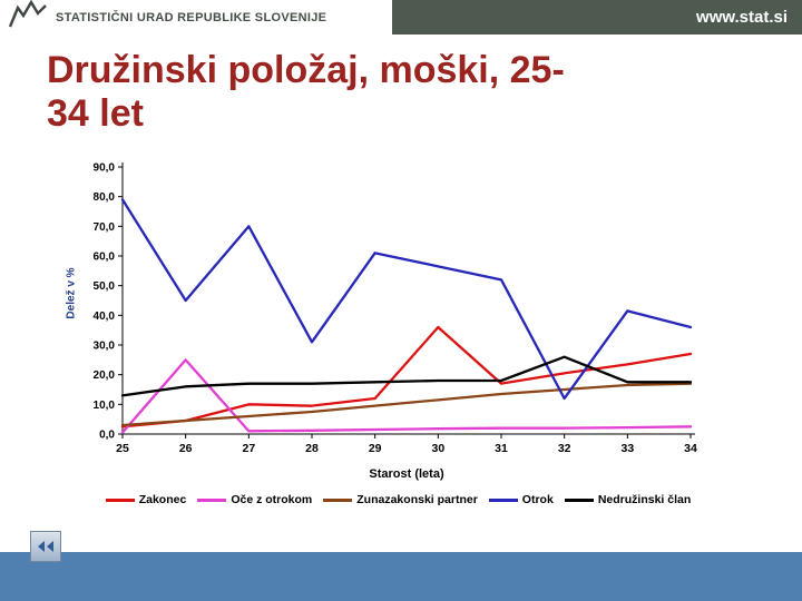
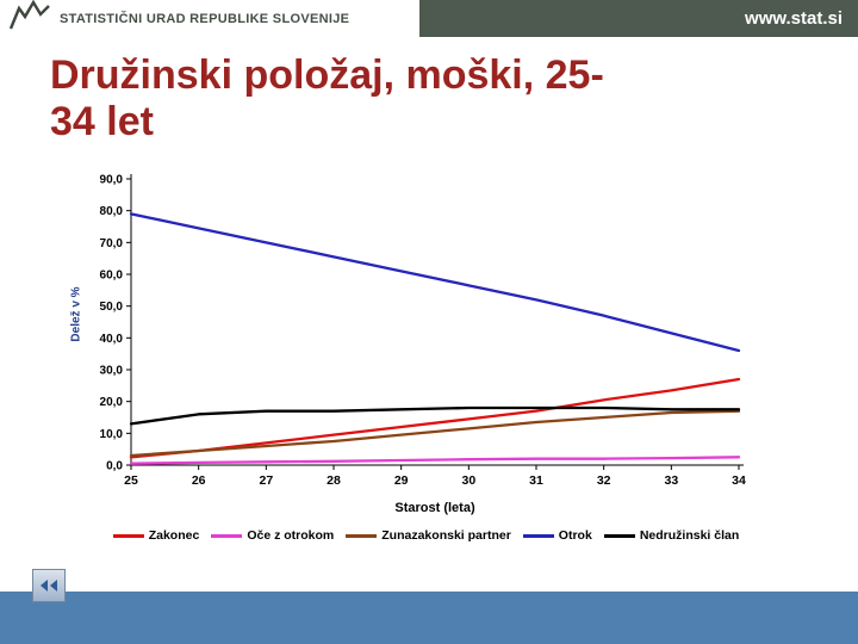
Oče z otrokom/26: 25 -> 1
Otrok/26: 45 -> 74
Zakonec/27: 10 -> 7
Otrok/28: 31 -> 66
Zakonec/30: 36 -> 14
Otrok/32: 12 -> 47
Nedružinski član/32: 26 -> 18
